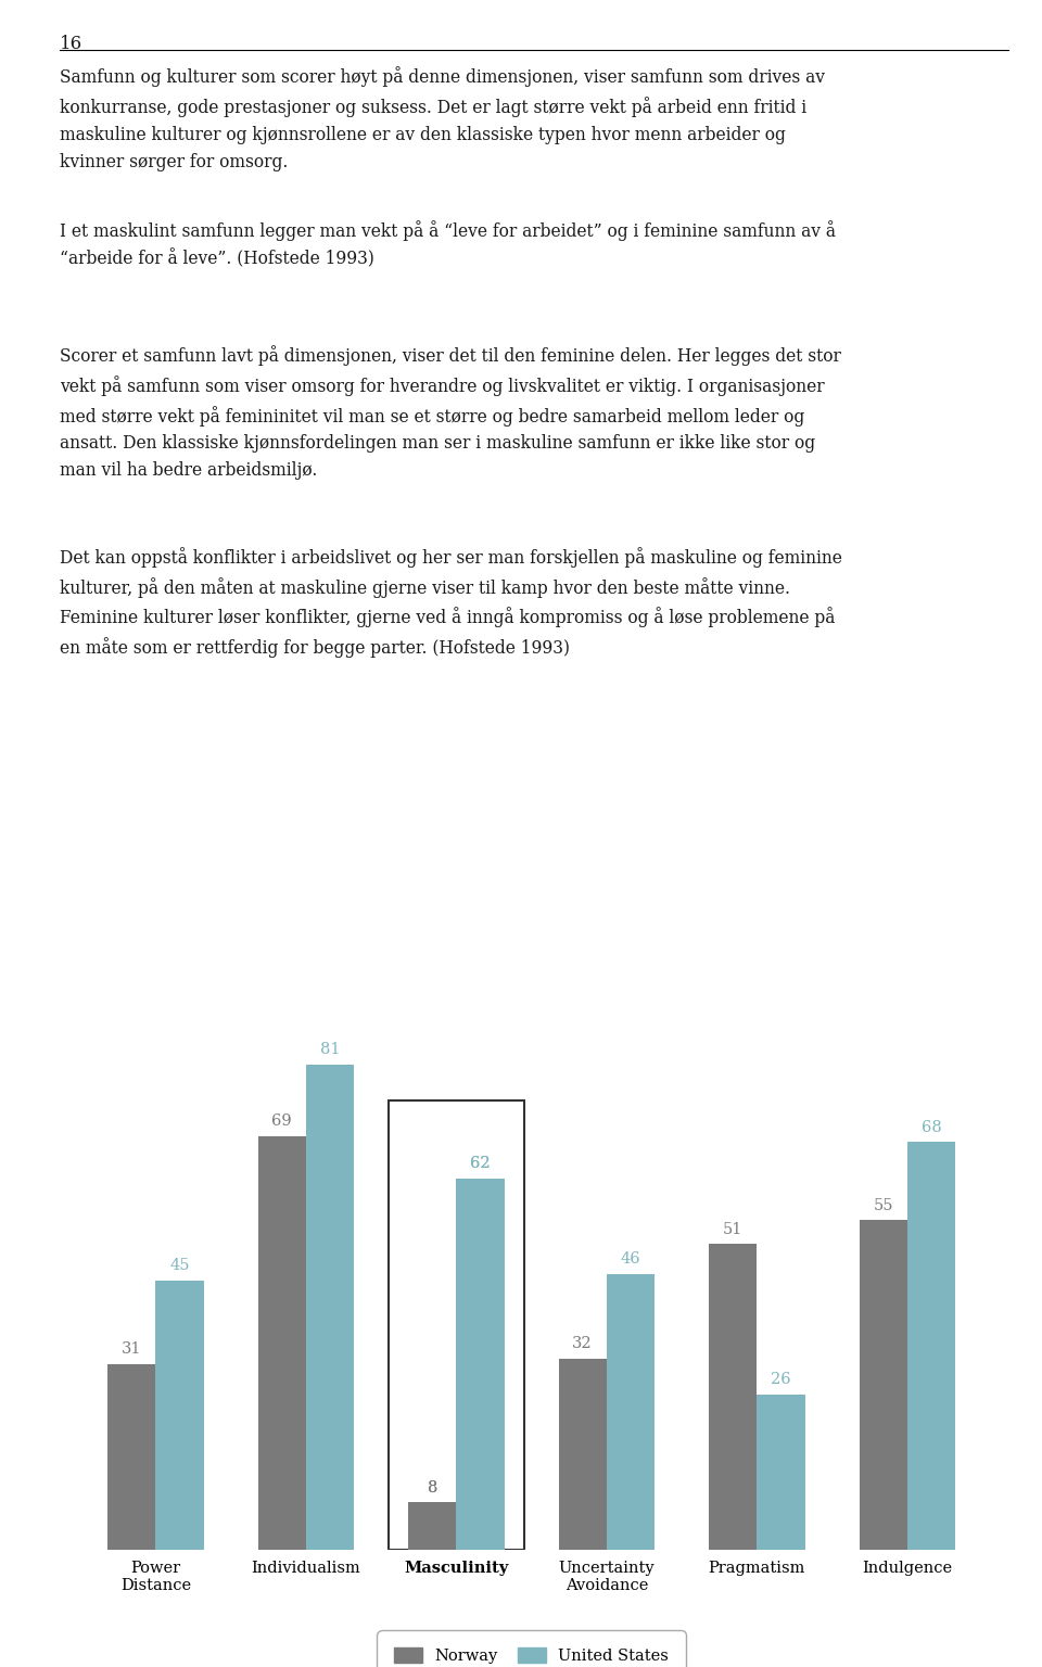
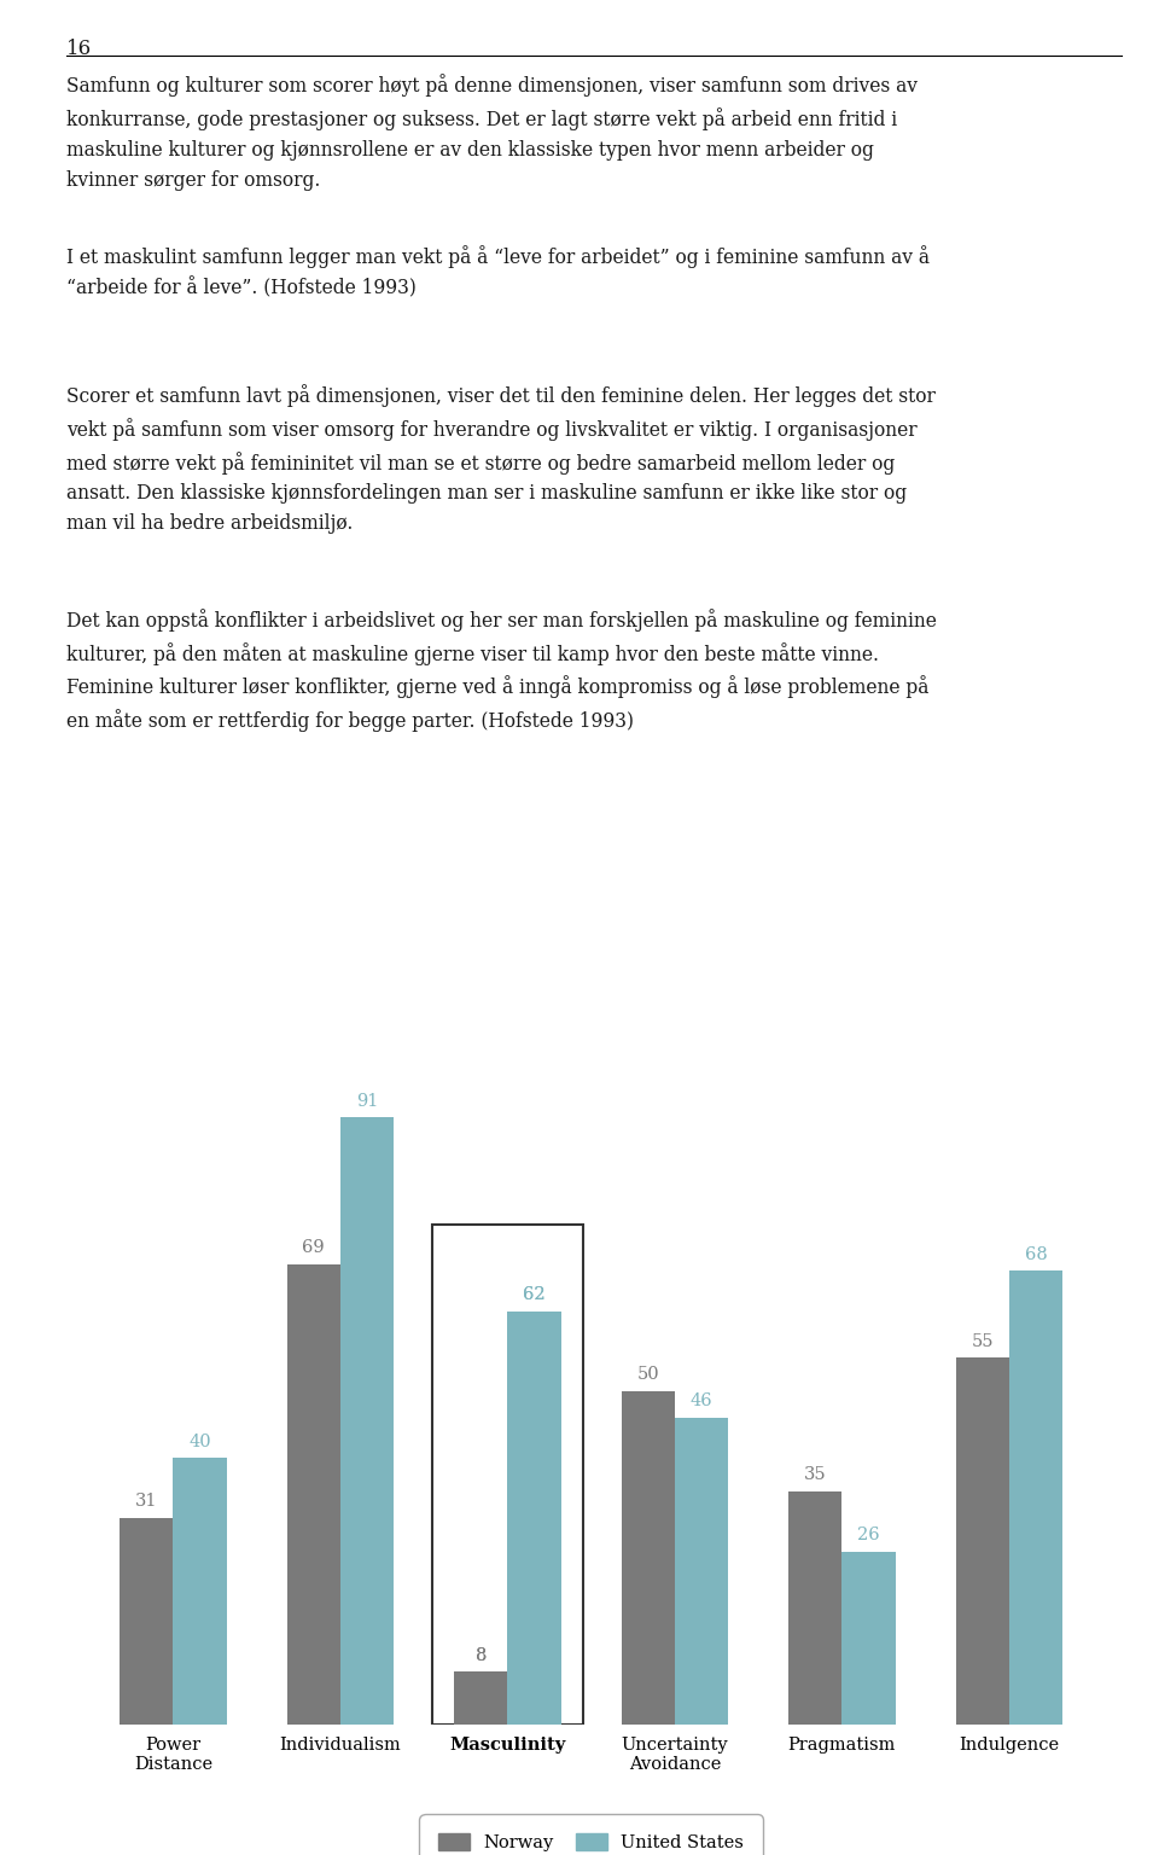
United States/Power Distance: 45 -> 40
United States/Individualism: 81 -> 91
Norway/Uncertainty Avoidance: 32 -> 50
Norway/Pragmatism: 51 -> 35
